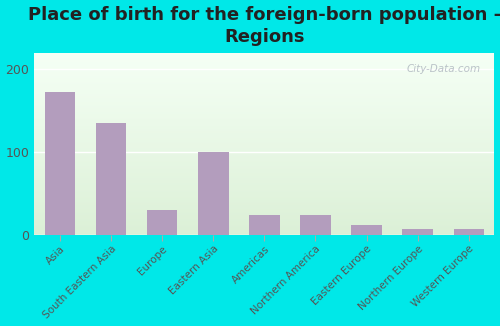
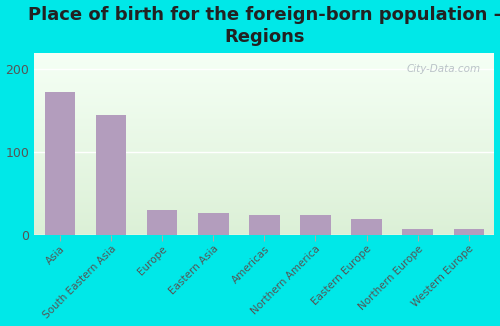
South Eastern Asia: 136 -> 145
Eastern Asia: 100 -> 27
Eastern Europe: 12 -> 20
